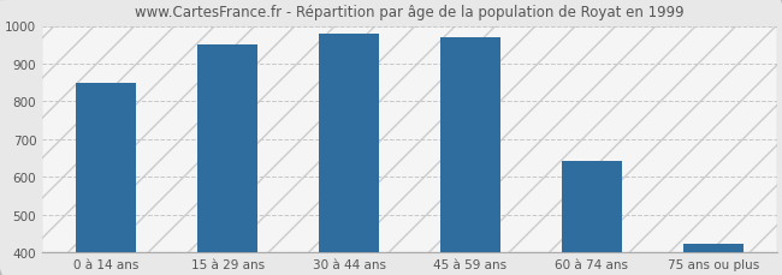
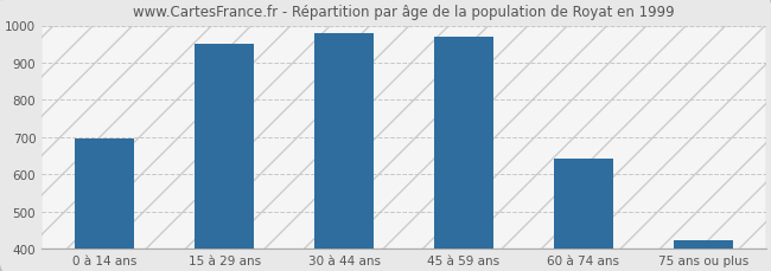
0 à 14 ans: 850 -> 697
